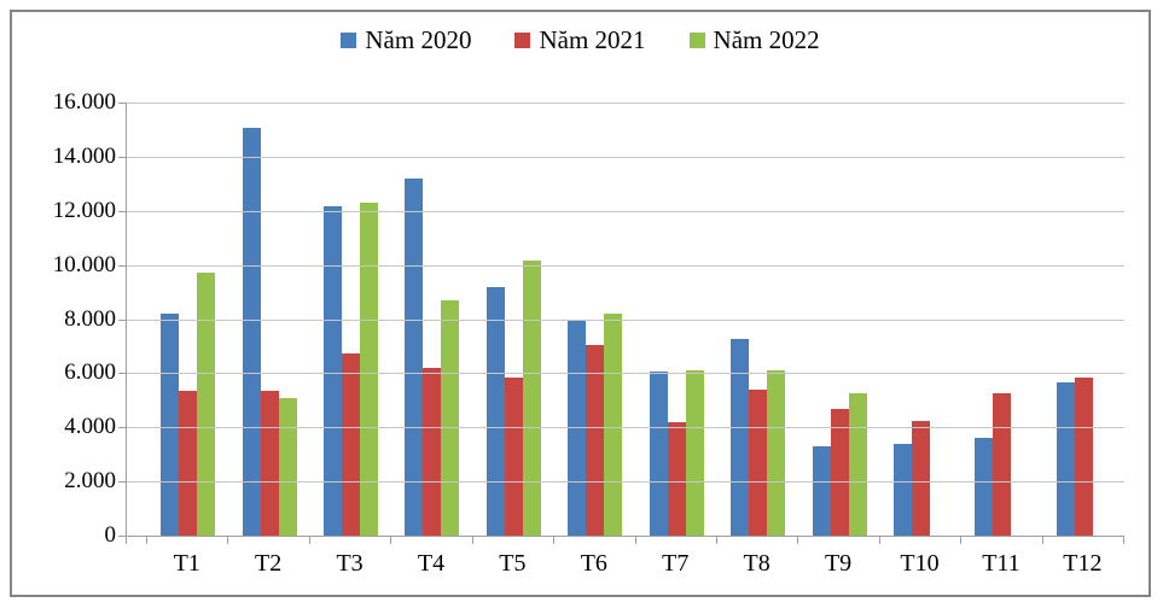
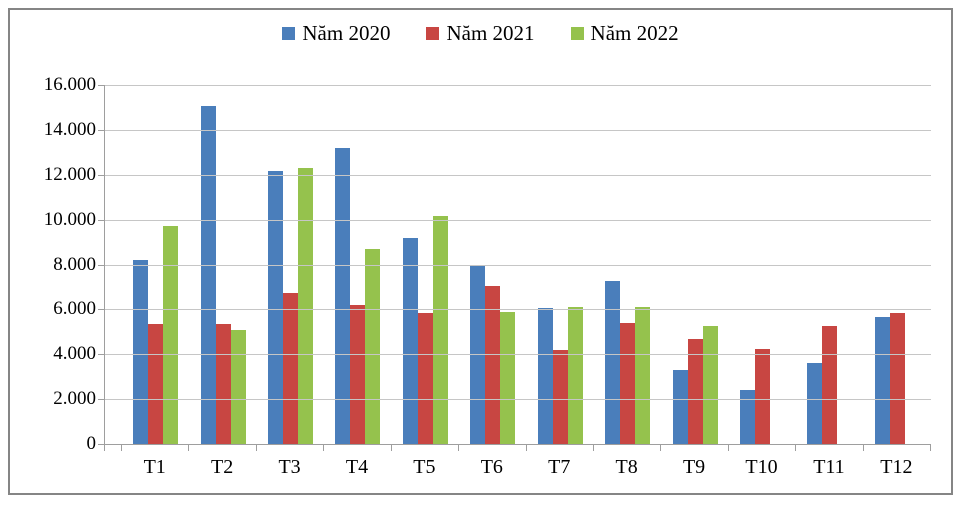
Năm 2022/T6: 8200 -> 5900
Năm 2020/T10: 3400 -> 2400
